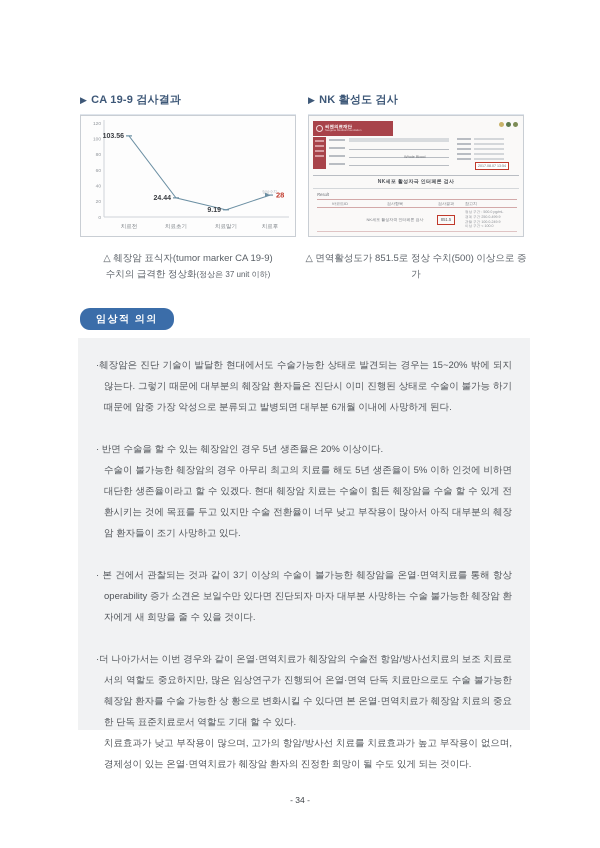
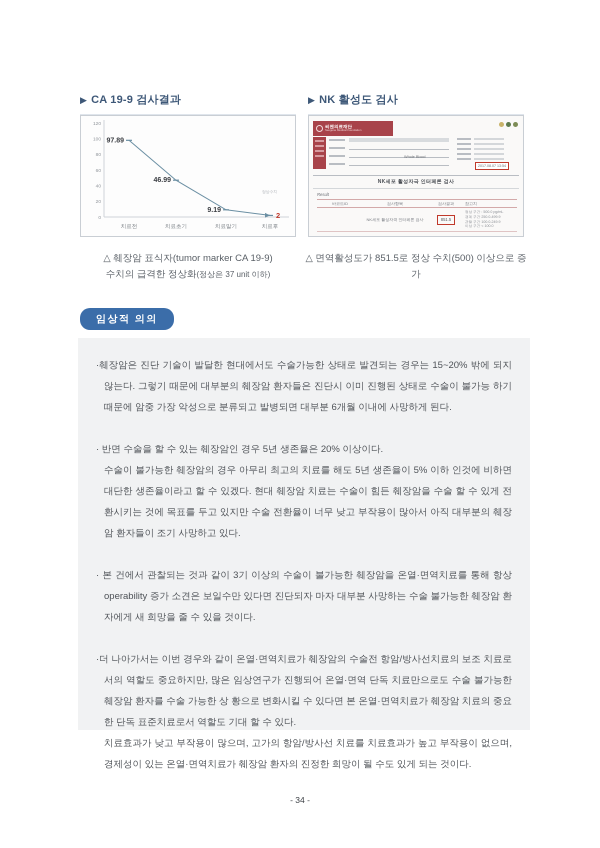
치료전: 103.56 -> 97.89
치료초기: 24.44 -> 46.99
치료후: 28 -> 2
